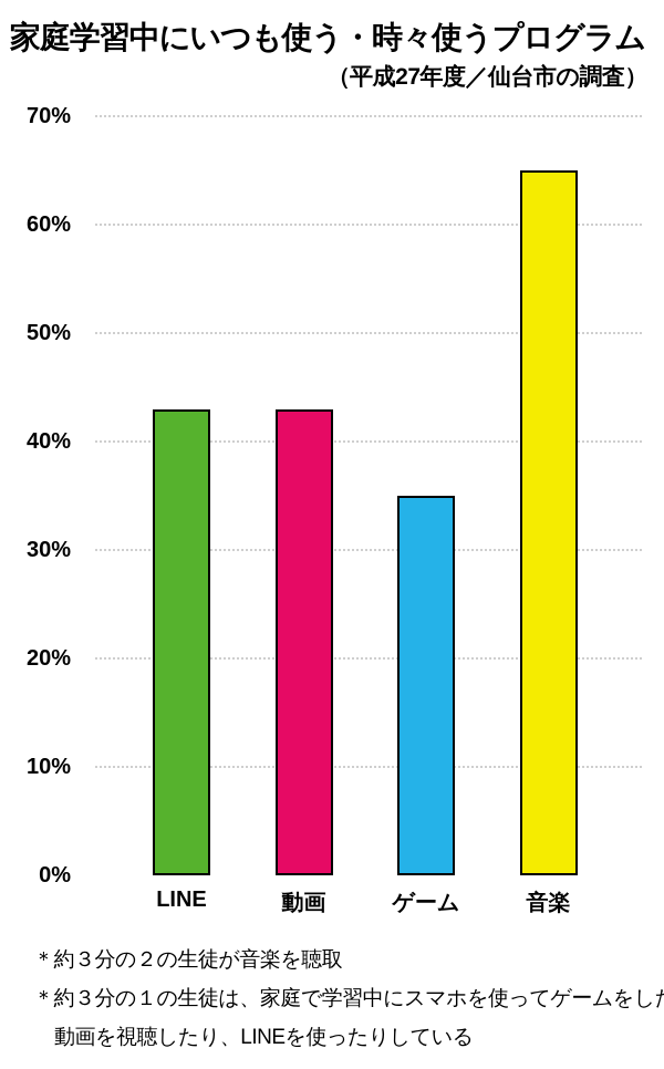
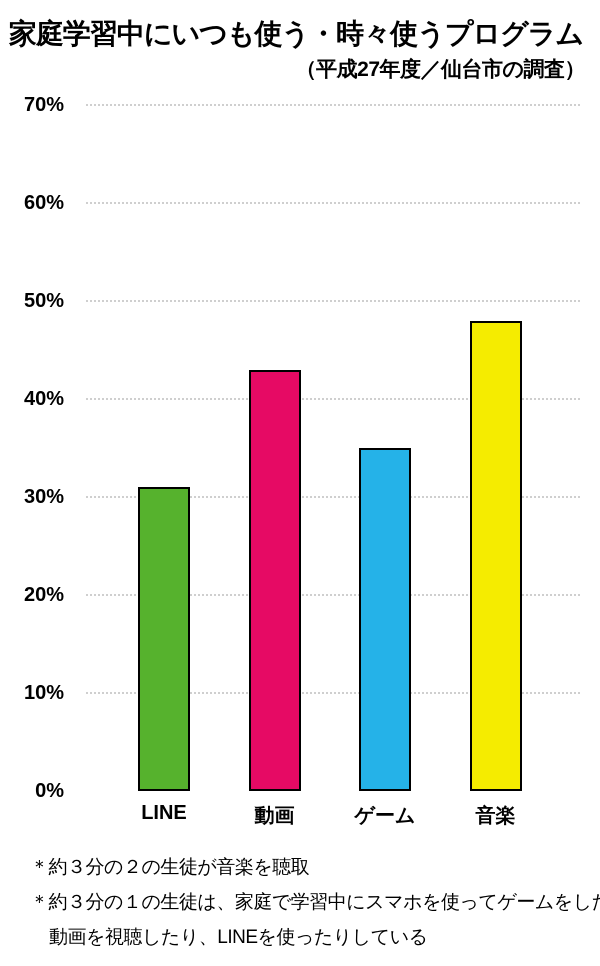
LINE: 43% -> 31%
音楽: 65% -> 48%
